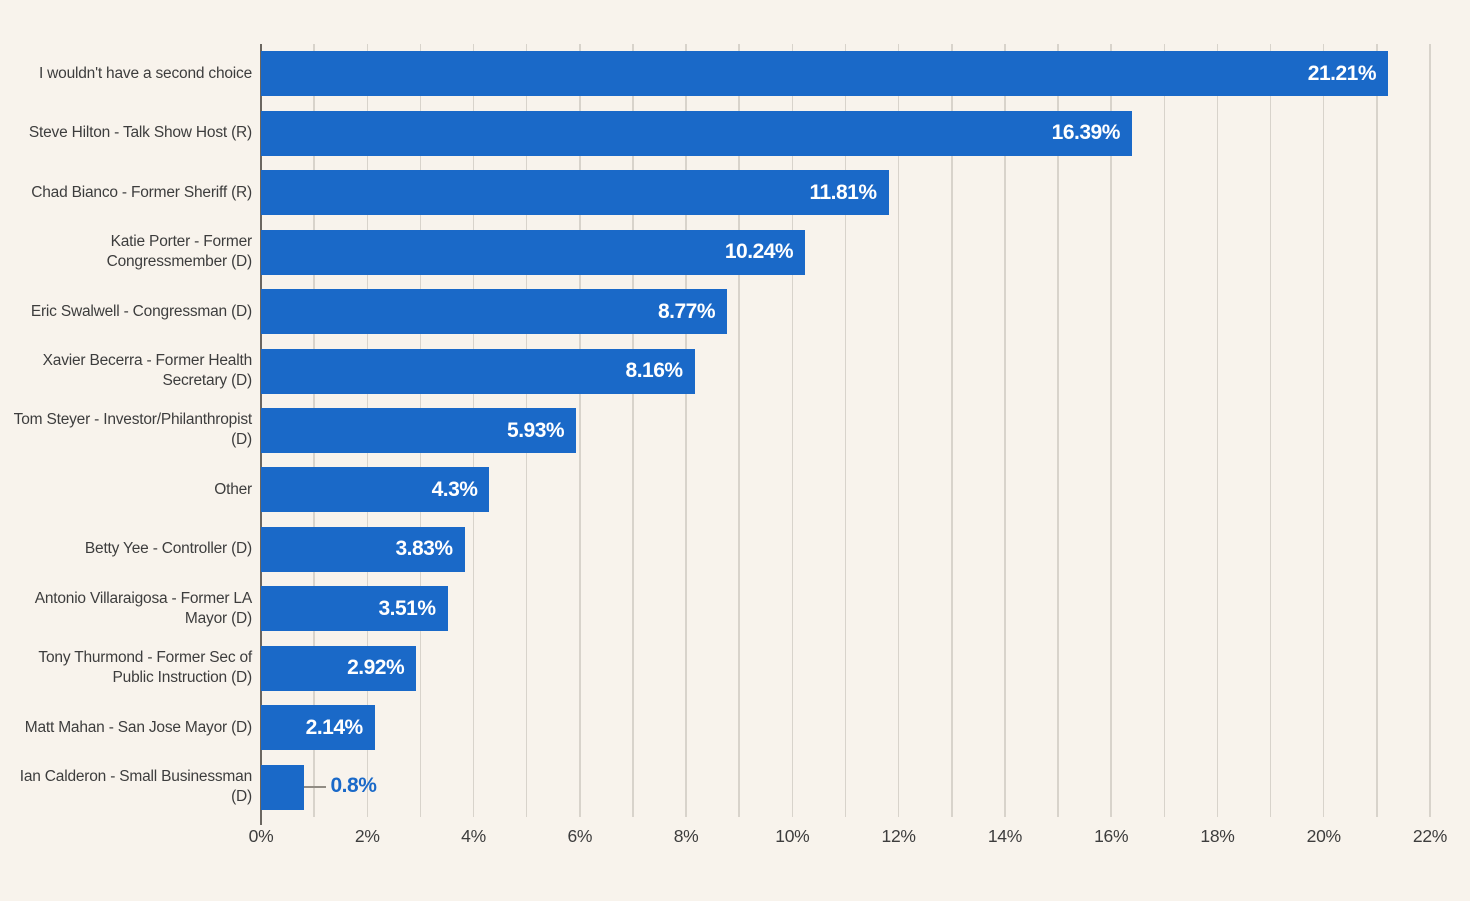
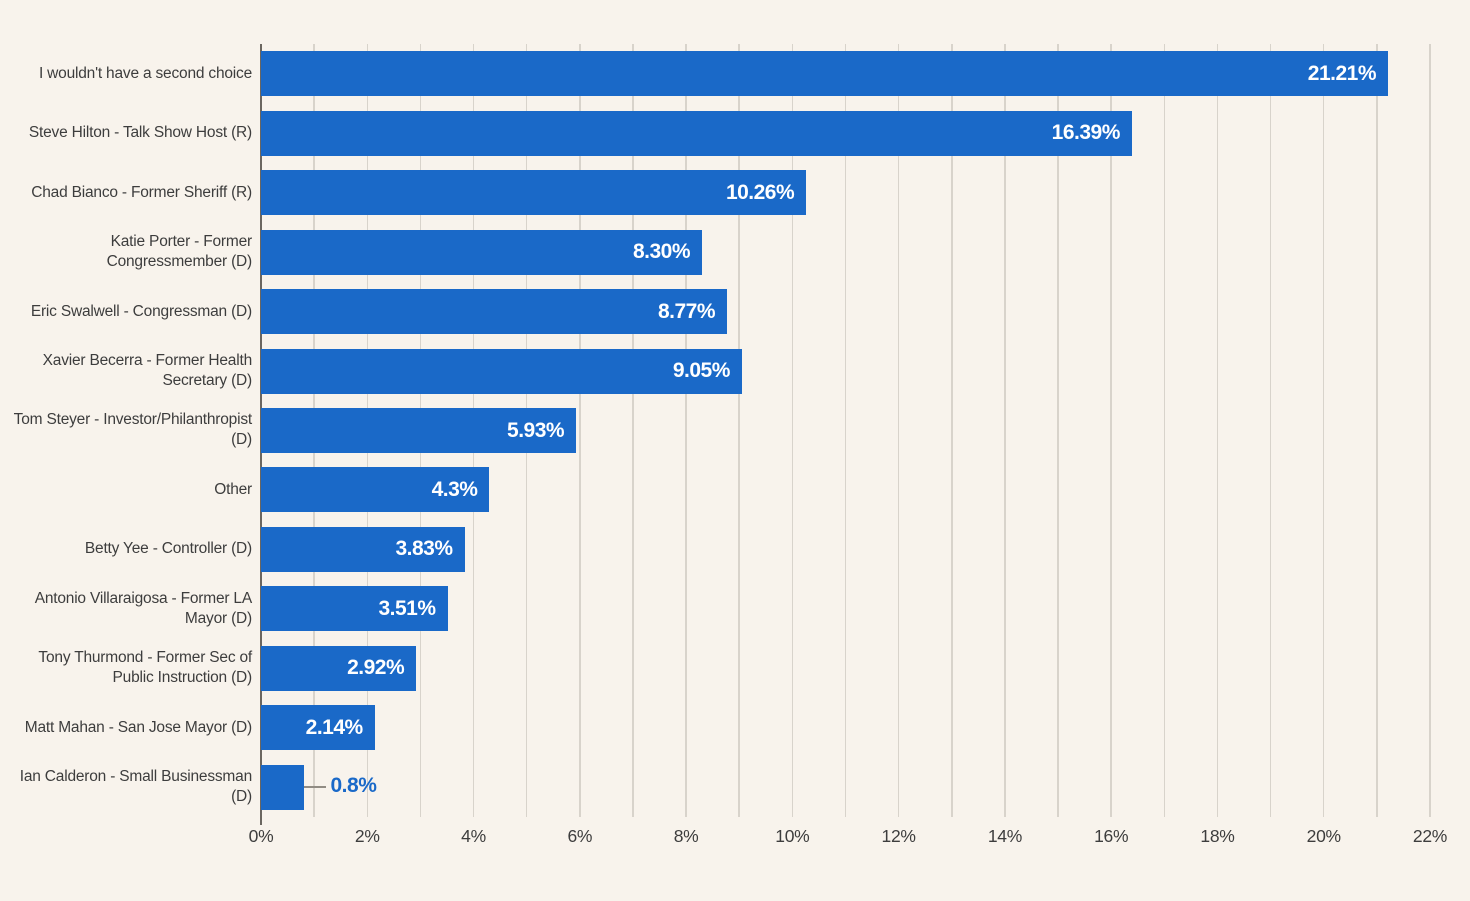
Chad Bianco - Former Sheriff (R): 11.81% -> 10.26%
Katie Porter - Former Congressmember (D): 10.24% -> 8.30%
Xavier Becerra - Former Health Secretary (D): 8.16% -> 9.05%
